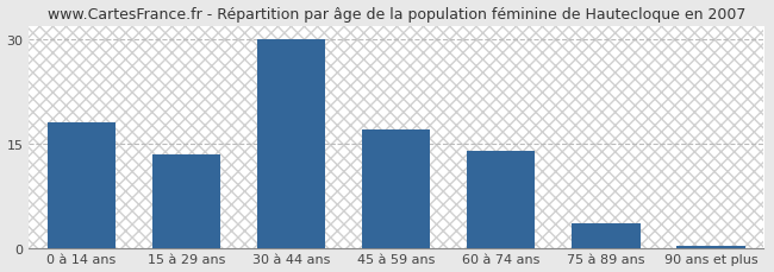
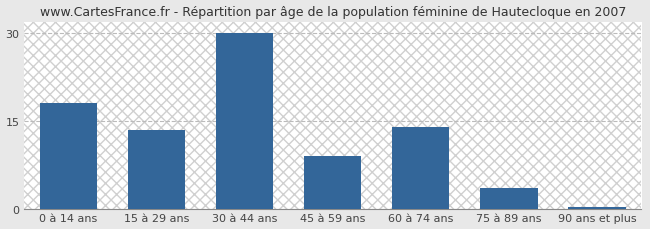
45 à 59 ans: 17.0 -> 9.0
